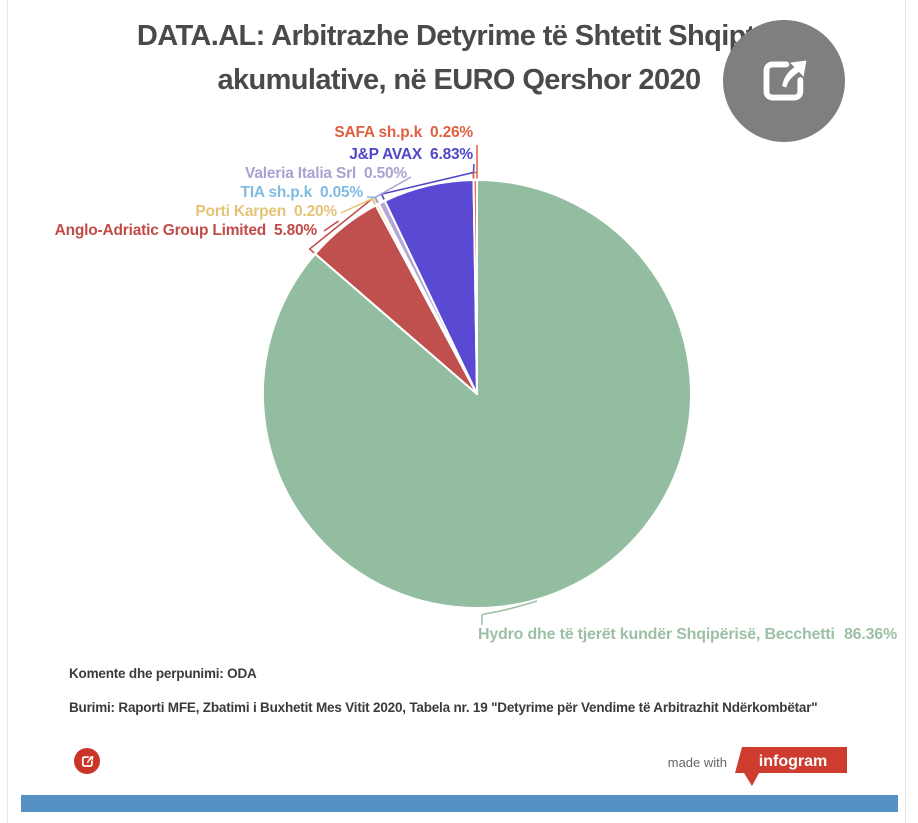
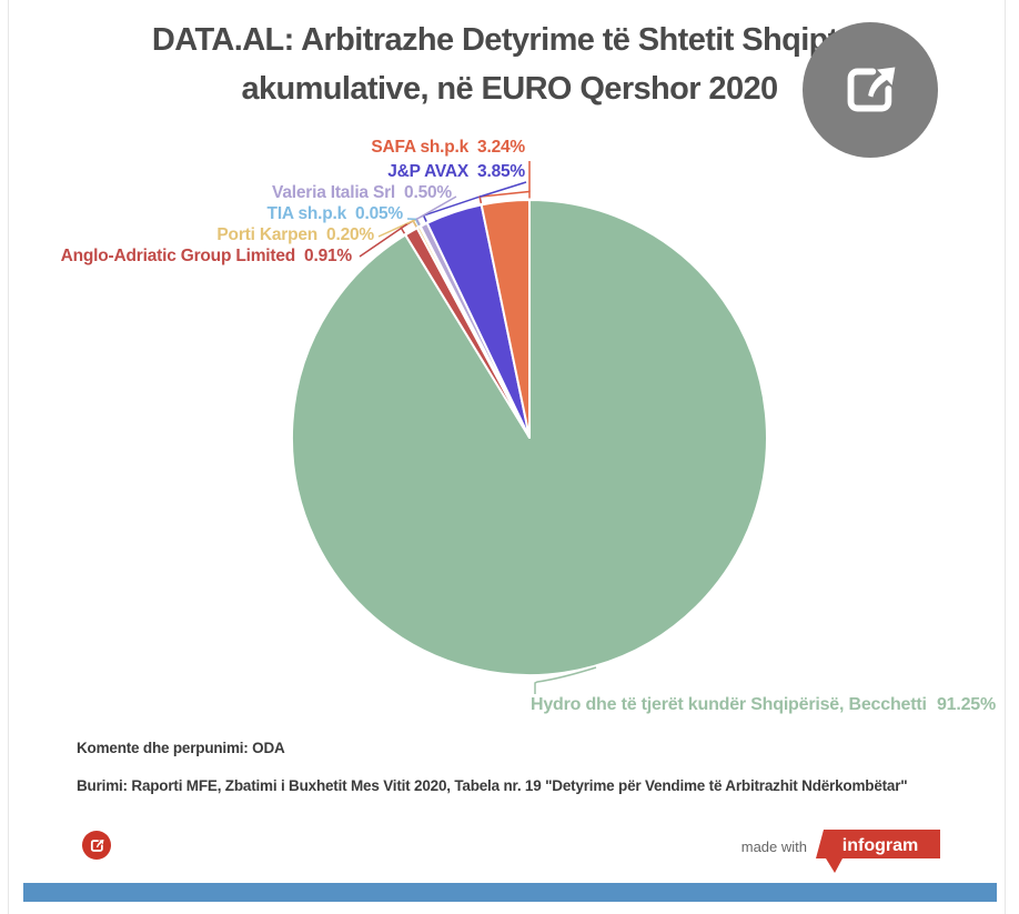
Hydro dhe të tjerët kundër Shqipërisë, Becchetti: 86.36% -> 91.25%
Anglo-Adriatic Group Limited: 5.80% -> 0.91%
J&P AVAX: 6.83% -> 3.85%
SAFA sh.p.k: 0.26% -> 3.24%
